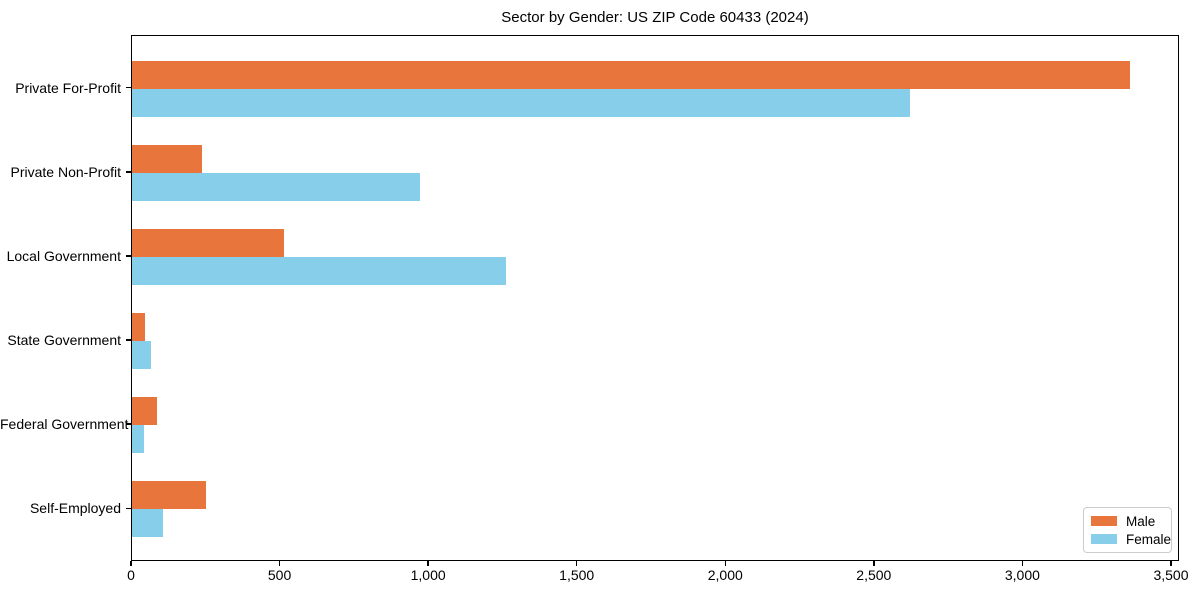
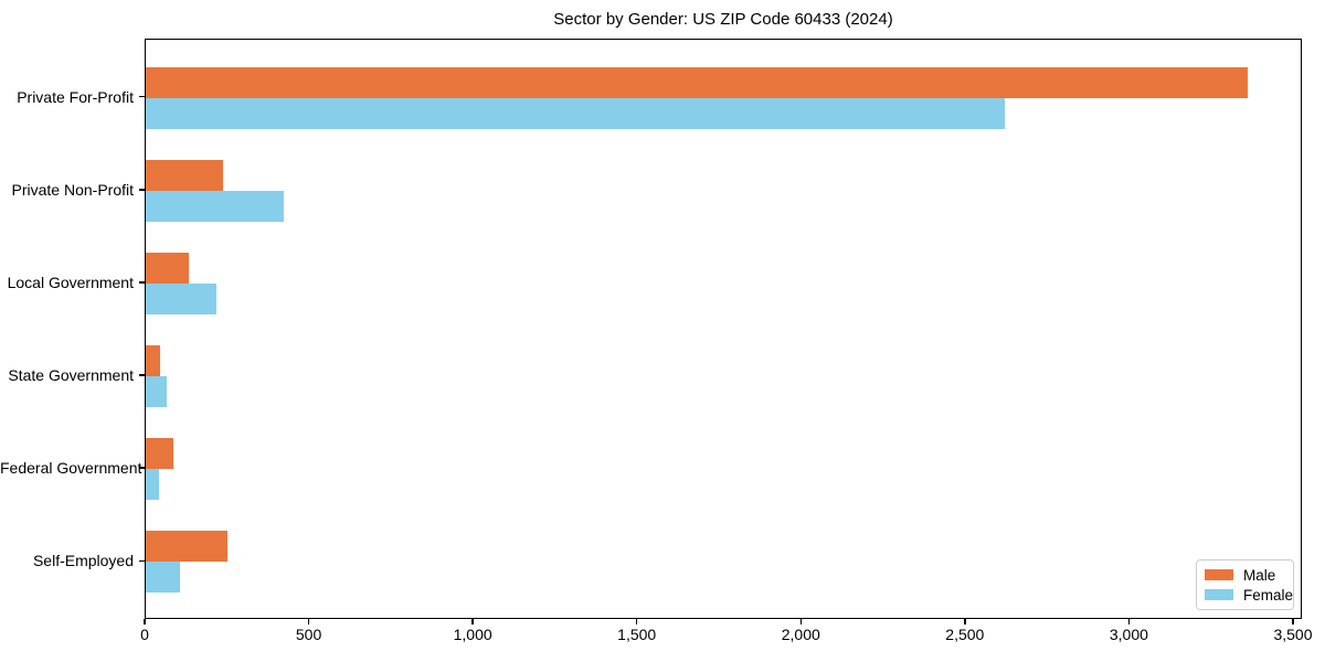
Female/Private Non-Profit: 970 -> 420
Male/Local Government: 510 -> 130
Female/Local Government: 1260 -> 220
